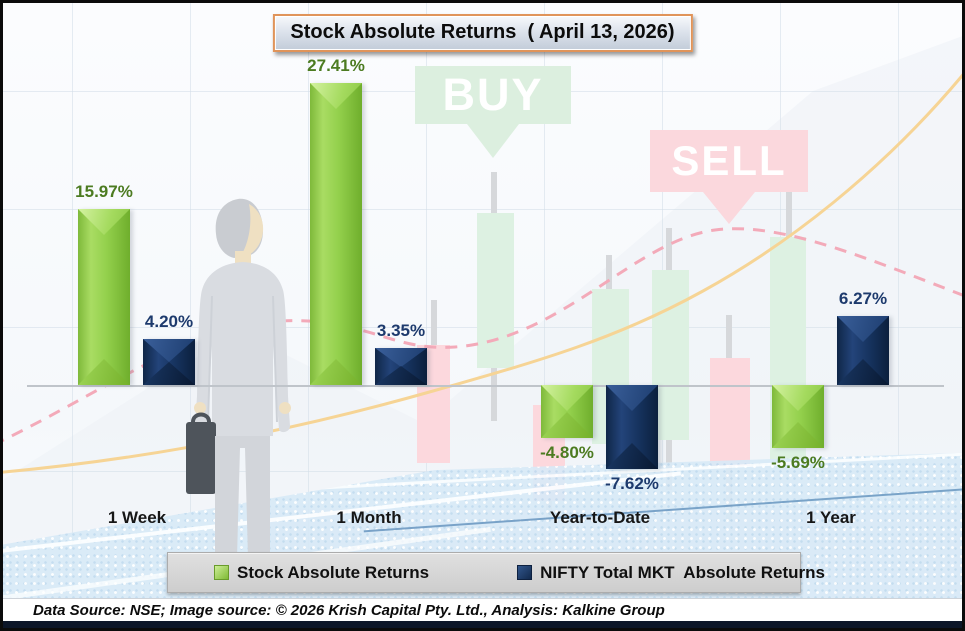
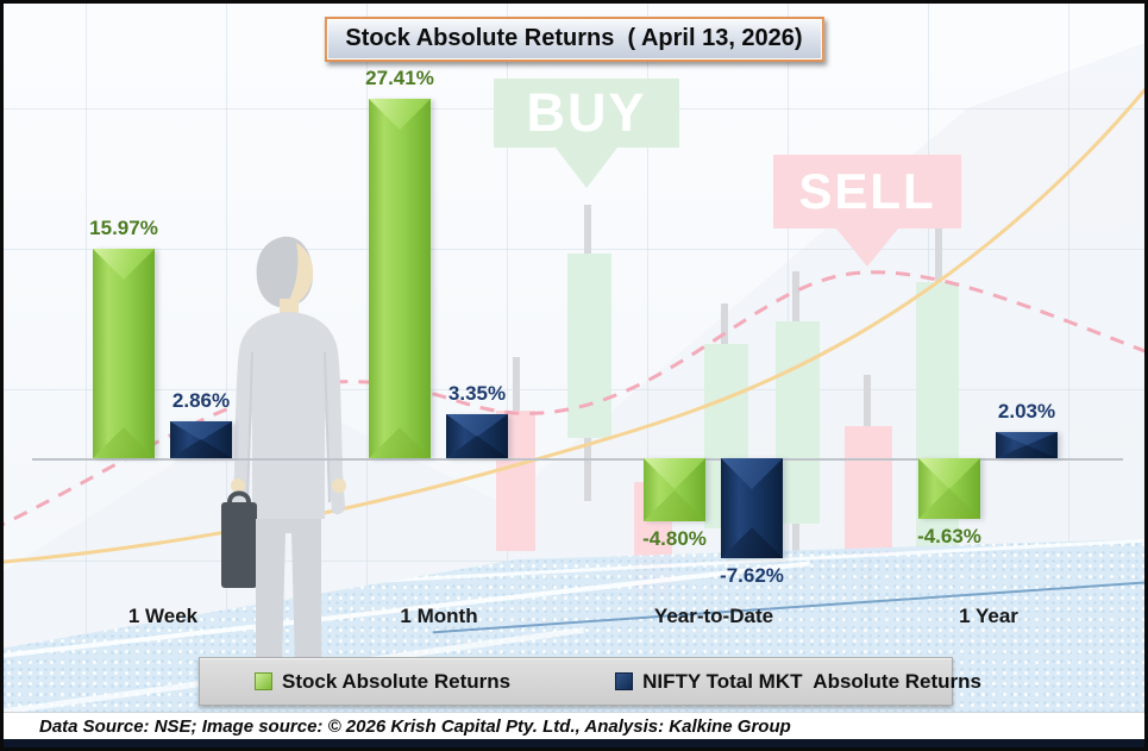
NIFTY Total MKT Absolute Returns/1 Week: 4.20% -> 2.86%
Stock Absolute Returns/1 Year: -5.69% -> -4.63%
NIFTY Total MKT Absolute Returns/1 Year: 6.27% -> 2.03%
